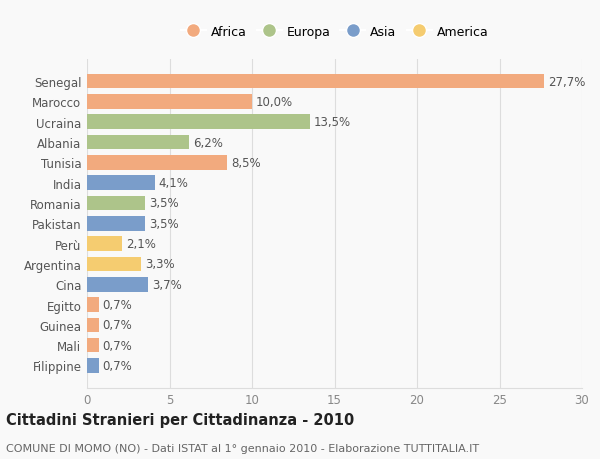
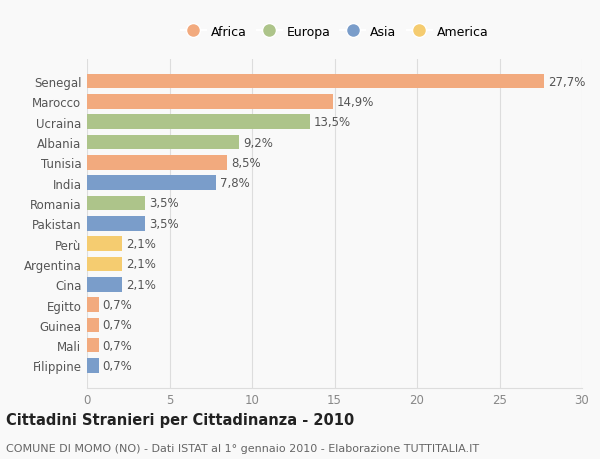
Marocco: 10,0% -> 14,9%
Albania: 6,2% -> 9,2%
India: 4,1% -> 7,8%
Argentina: 3,3% -> 2,1%
Cina: 3,7% -> 2,1%
